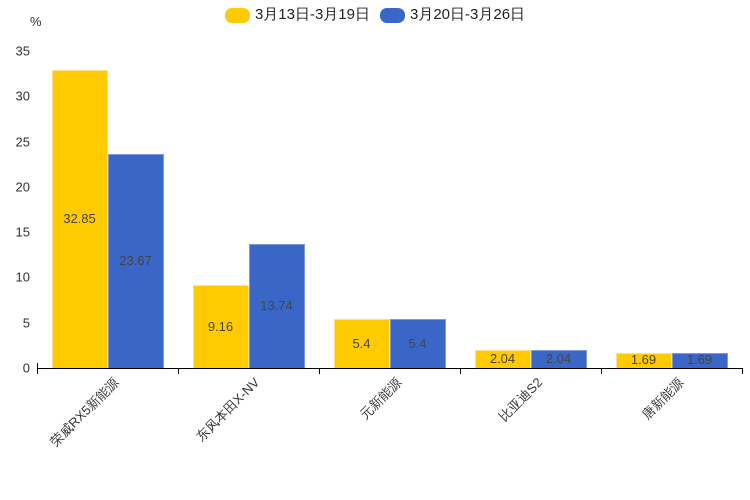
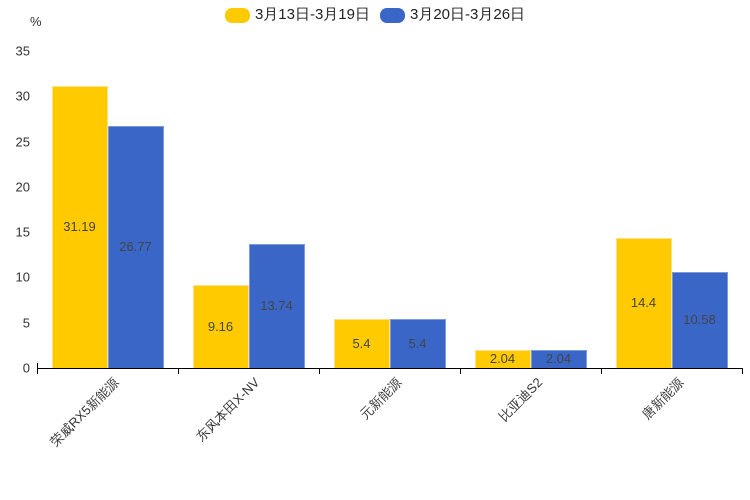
3月13日-3月19日/荣威RX5新能源: 32.85 -> 31.19
3月20日-3月26日/荣威RX5新能源: 23.67 -> 26.77
3月13日-3月19日/唐新能源: 1.69 -> 14.4
3月20日-3月26日/唐新能源: 1.69 -> 10.58
